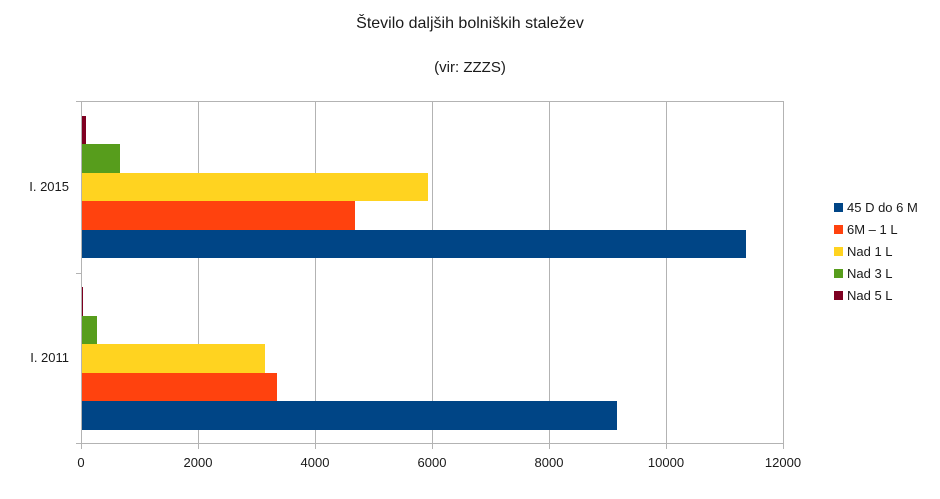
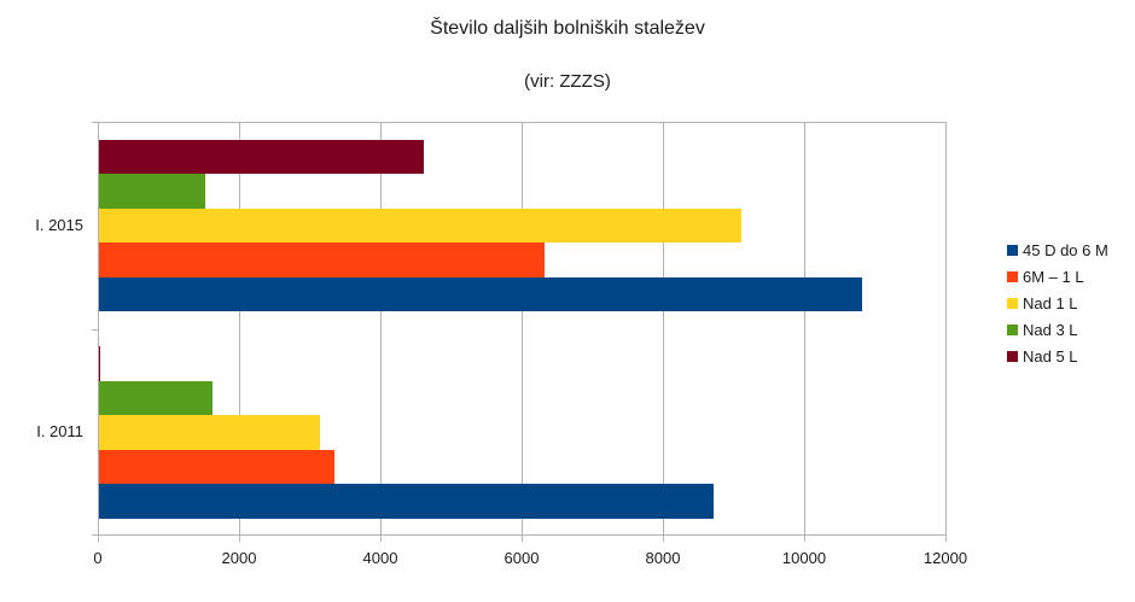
45 D do 6 M/I. 2015: 11400 -> 10800
6M – 1 L/I. 2015: 4700 -> 6300
Nad 1 L/I. 2015: 5900 -> 9100
Nad 3 L/I. 2015: 600 -> 1500
Nad 5 L/I. 2015: 100 -> 4600
45 D do 6 M/I. 2011: 9100 -> 8700
Nad 3 L/I. 2011: 200 -> 1600
